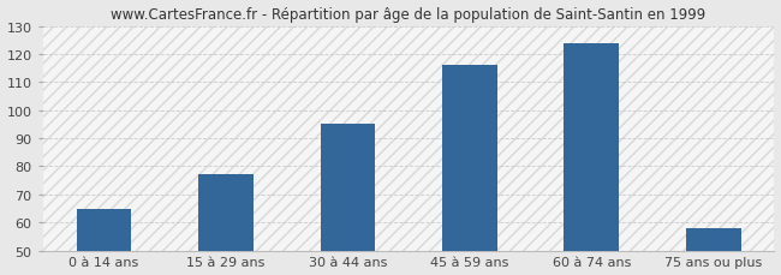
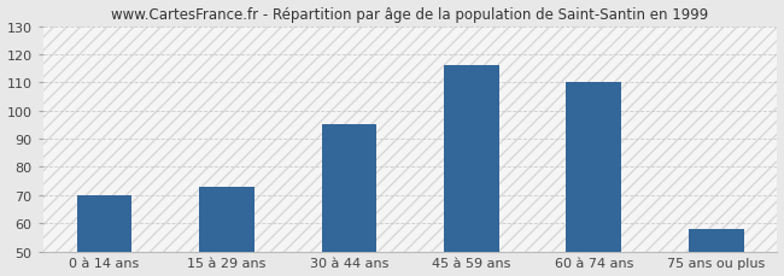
0 à 14 ans: 65 -> 70
15 à 29 ans: 77 -> 73
60 à 74 ans: 124 -> 110
